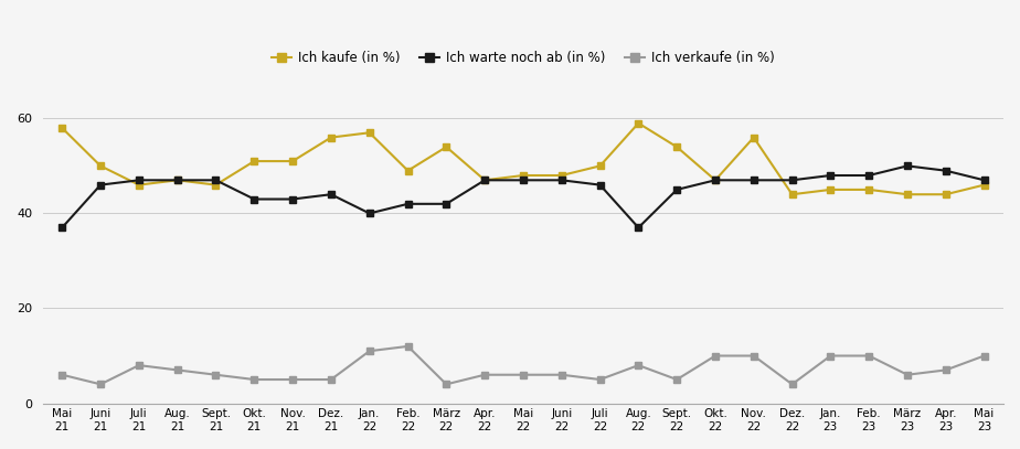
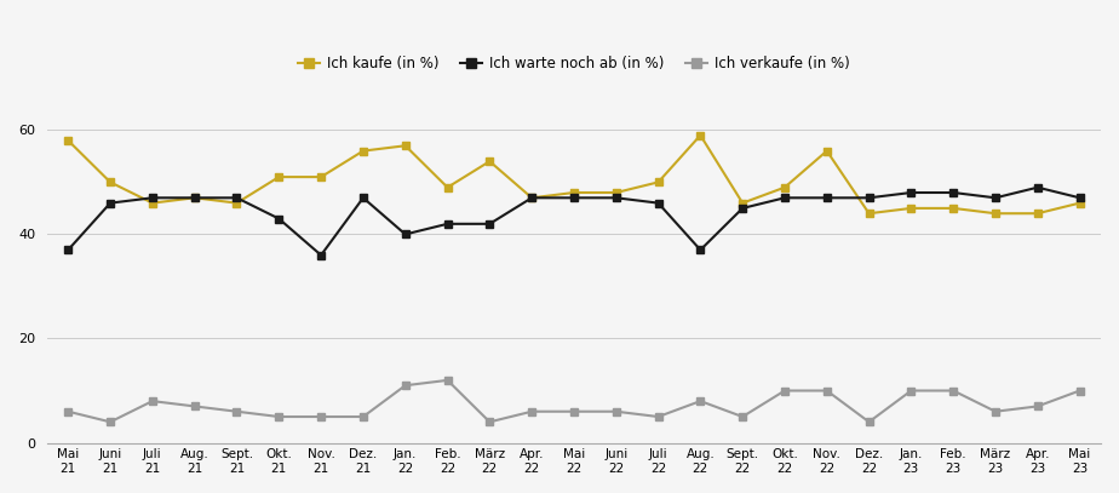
Ich warte noch ab (in %)/Nov. 21: 43 -> 36
Ich warte noch ab (in %)/Dez. 21: 44 -> 47
Ich kaufe (in %)/Sept. 22: 54 -> 46
Ich kaufe (in %)/Okt. 22: 47 -> 49
Ich warte noch ab (in %)/März 23: 50 -> 47
